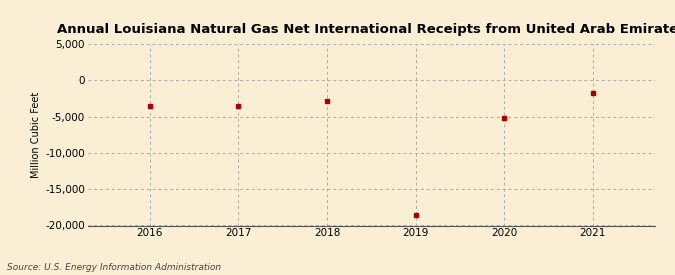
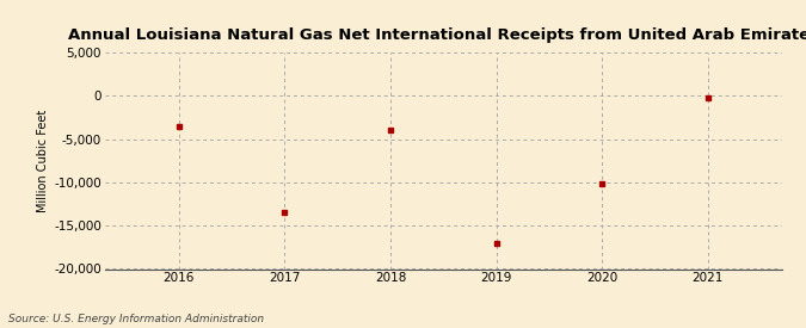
2017: -3,600 -> -13,500
2018: -2,800 -> -4,000
2019: -18,600 -> -17,000
2020: -5,200 -> -10,200
2021: -1,800 -> -200
